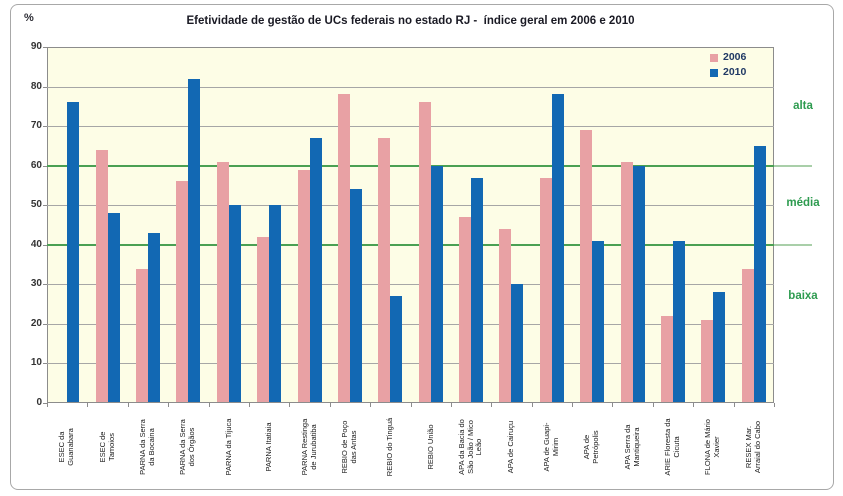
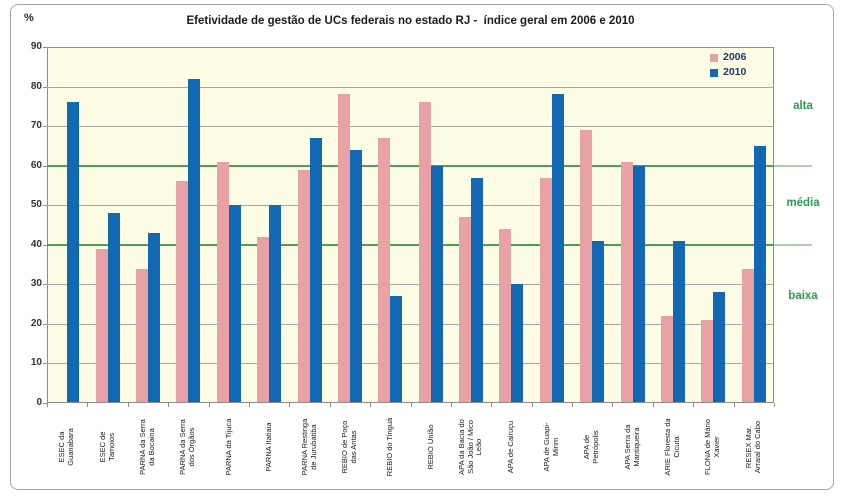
2006/ESEC de Tamoios: 64 -> 39
2010/REBIO de Poço das Antas: 54 -> 64
